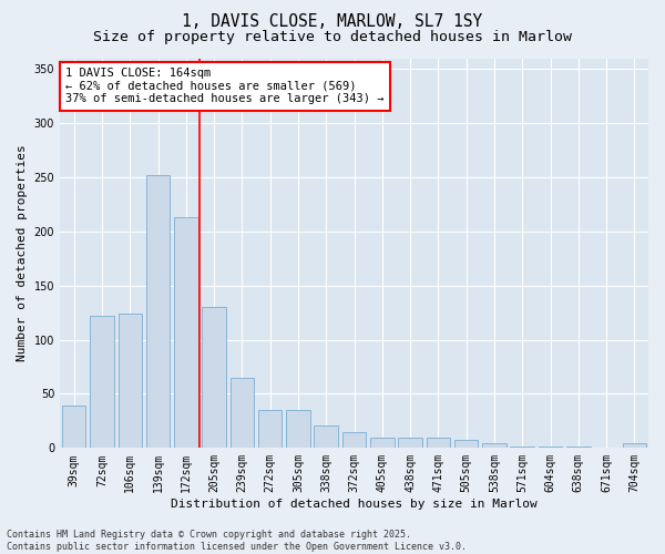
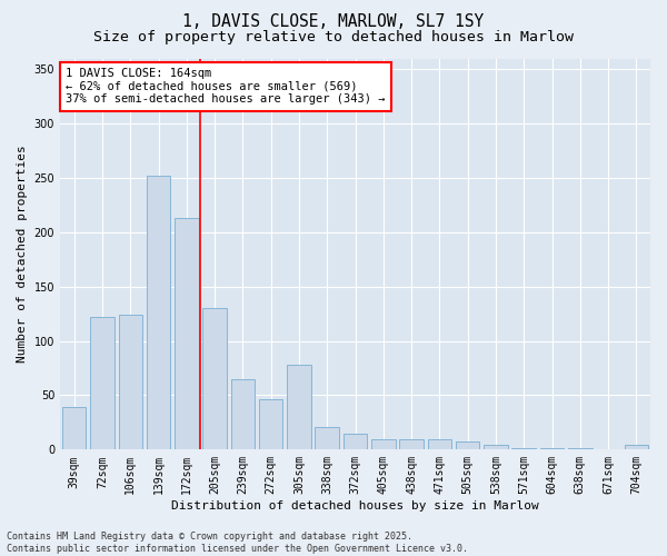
272sqm: 35 -> 46
305sqm: 35 -> 78
